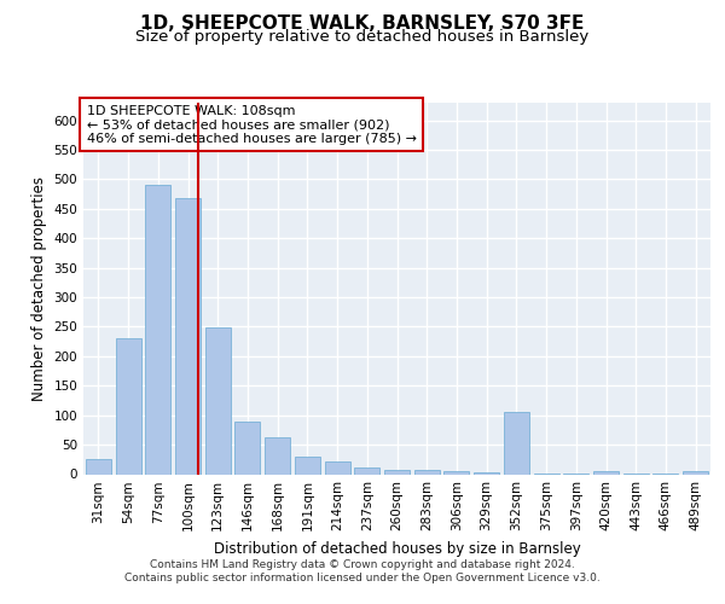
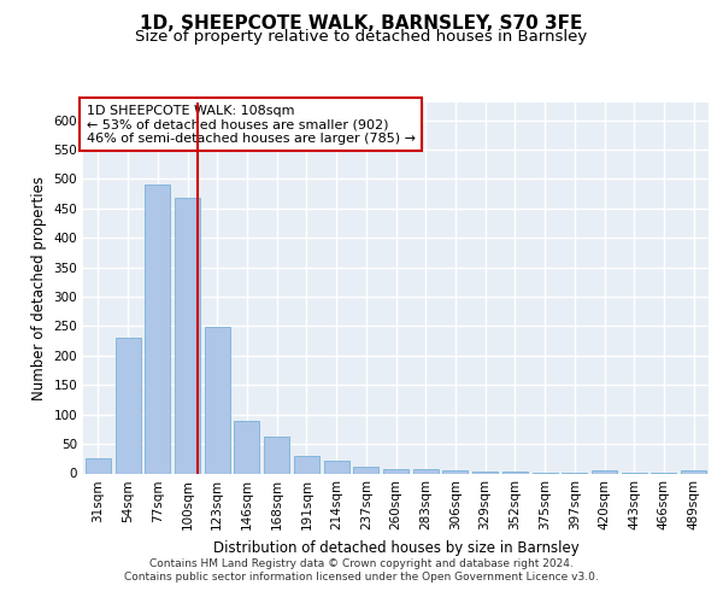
352sqm: 105 -> 3
